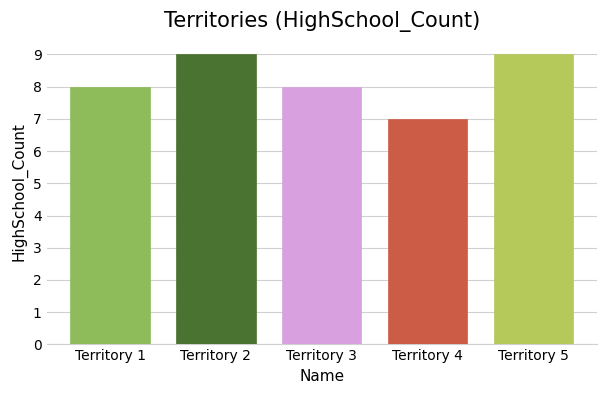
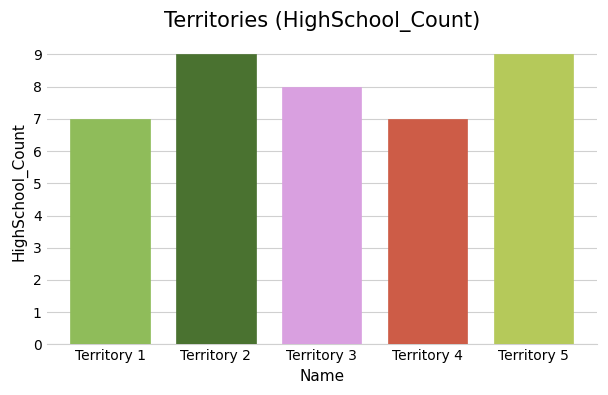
Territory 1: 8 -> 7
